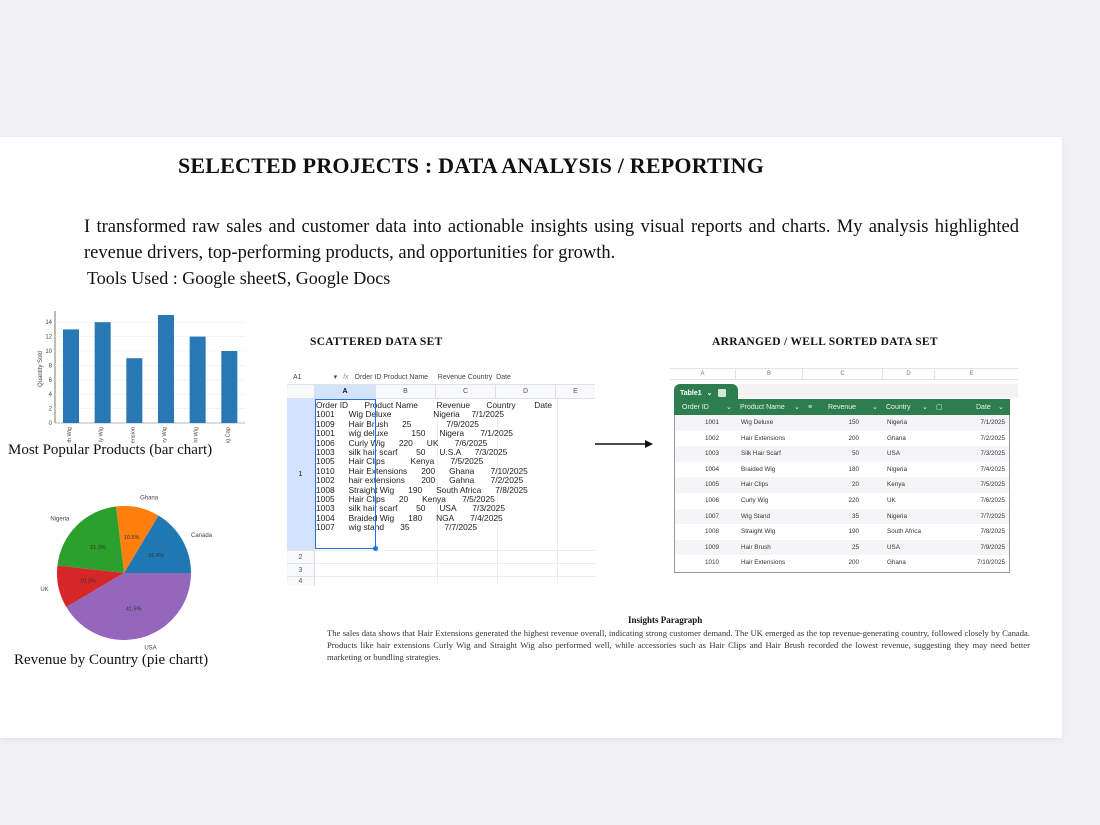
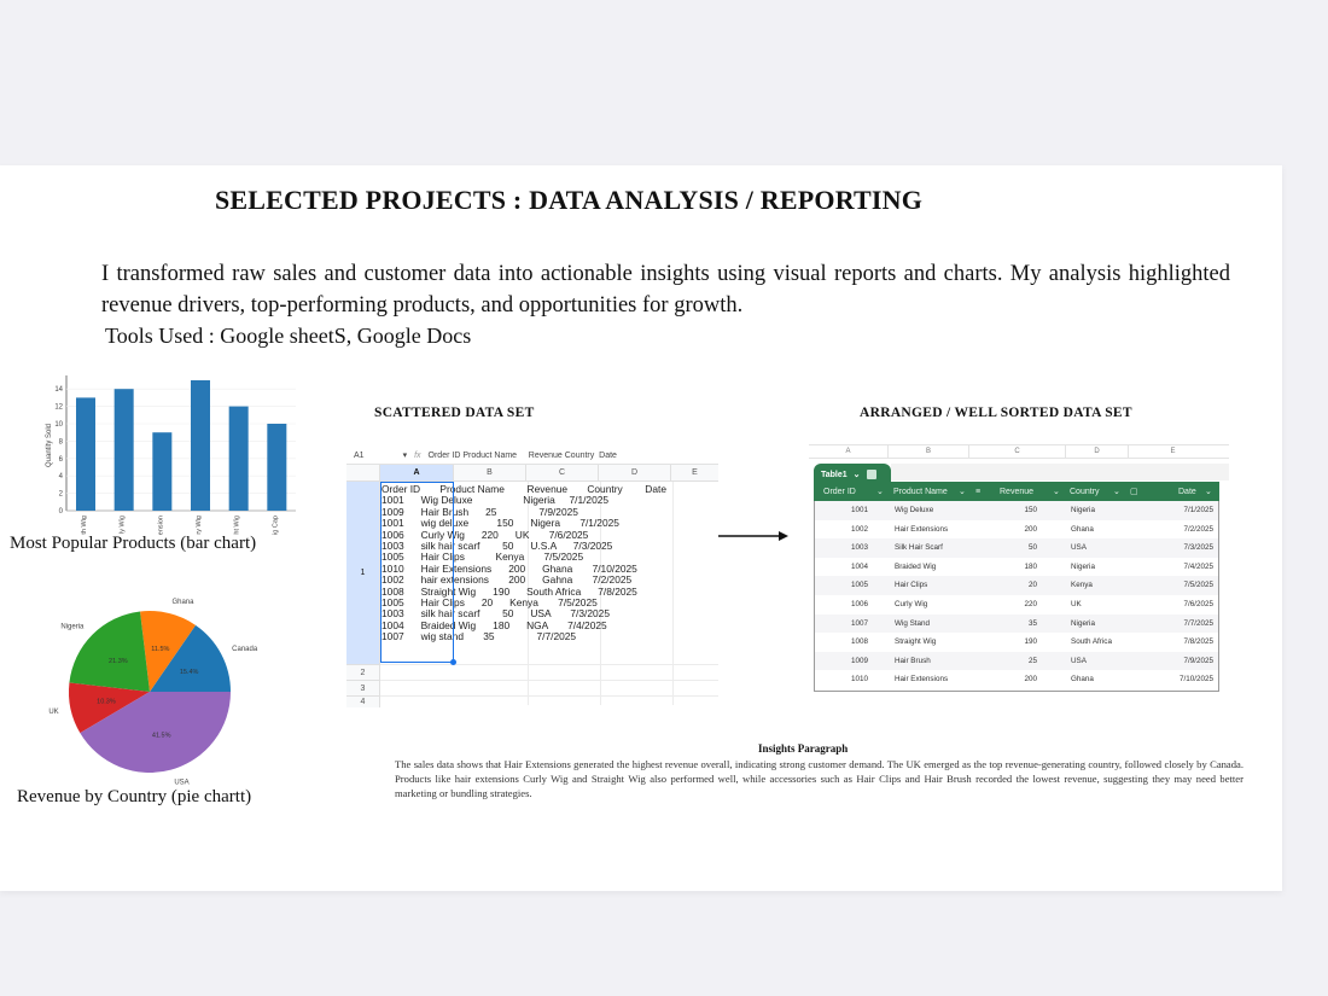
Revenue by Country (pie chartt)/Canada: 16.4% -> 15.4%
Revenue by Country (pie chartt)/Ghana: 10.5% -> 11.5%
